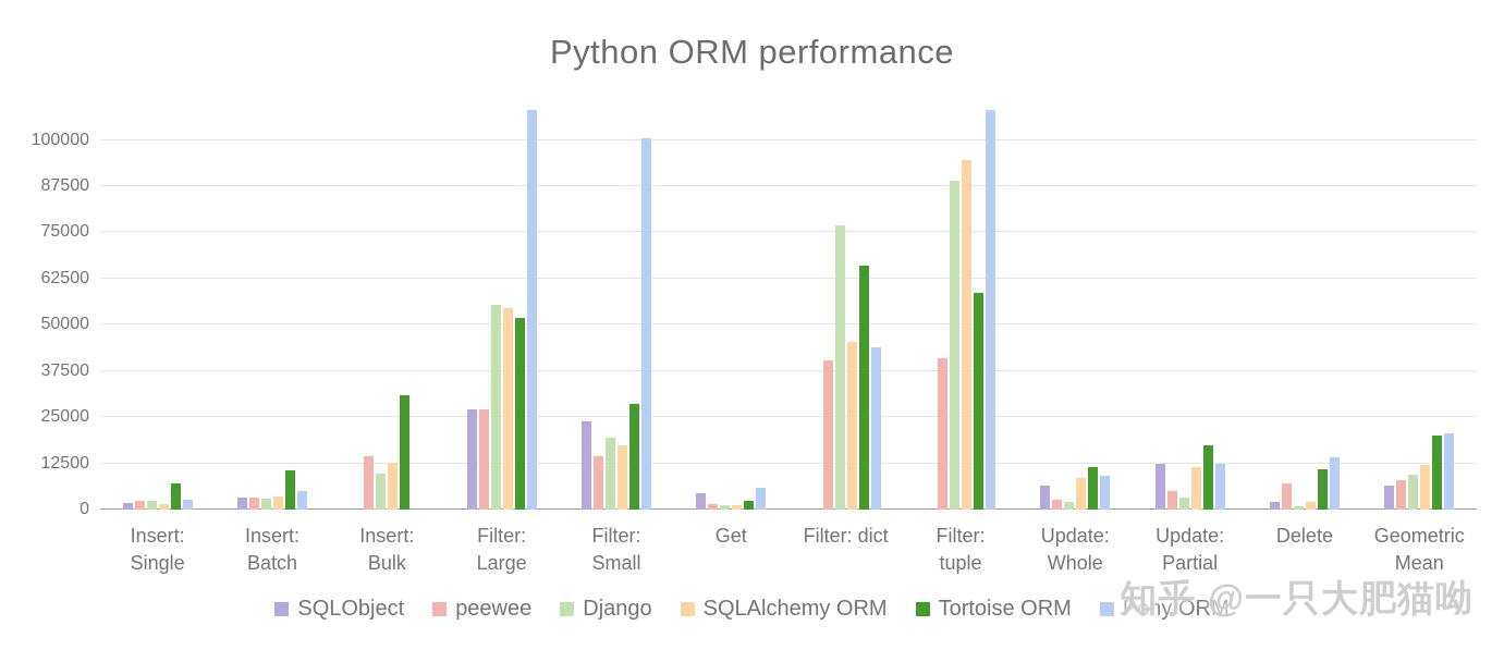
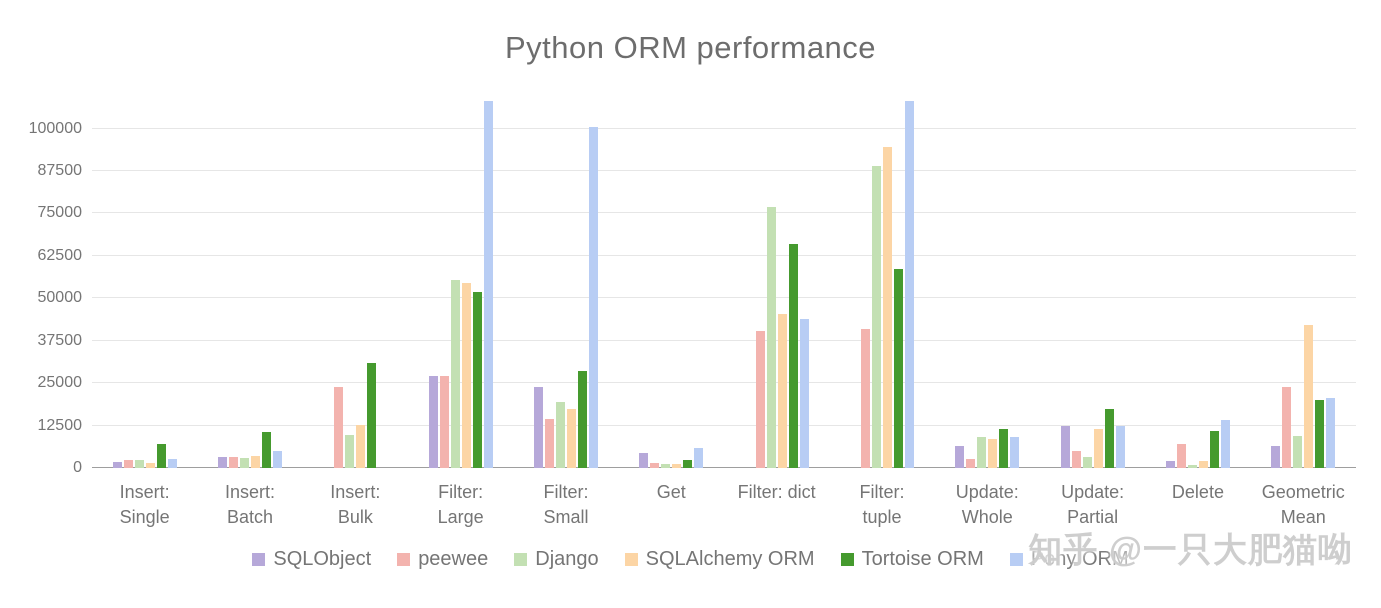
peewee/Insert: Bulk: 14000 -> 24000
Django/Update: Whole: 2000 -> 9000
peewee/Geometric Mean: 8000 -> 24000
SQLAlchemy ORM/Geometric Mean: 12000 -> 42000
